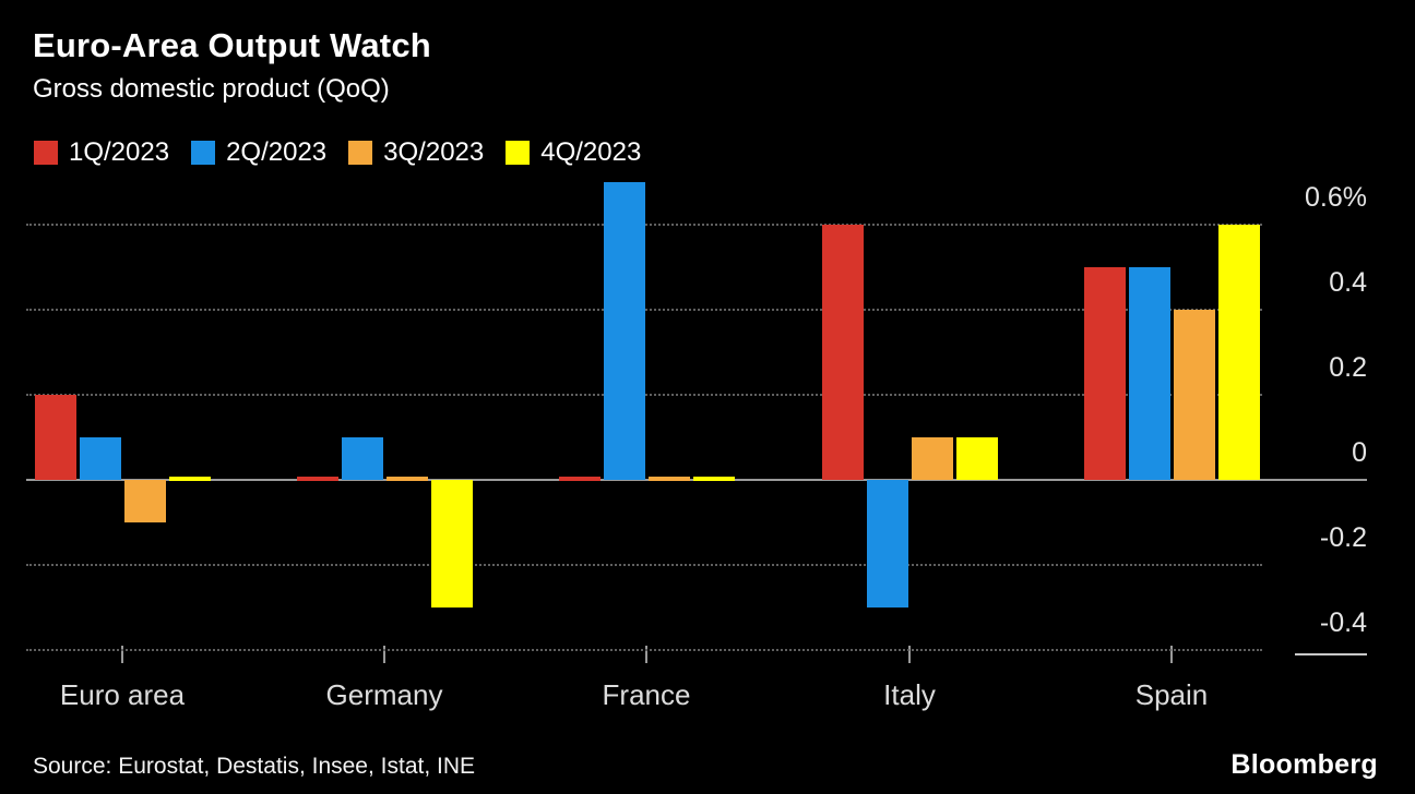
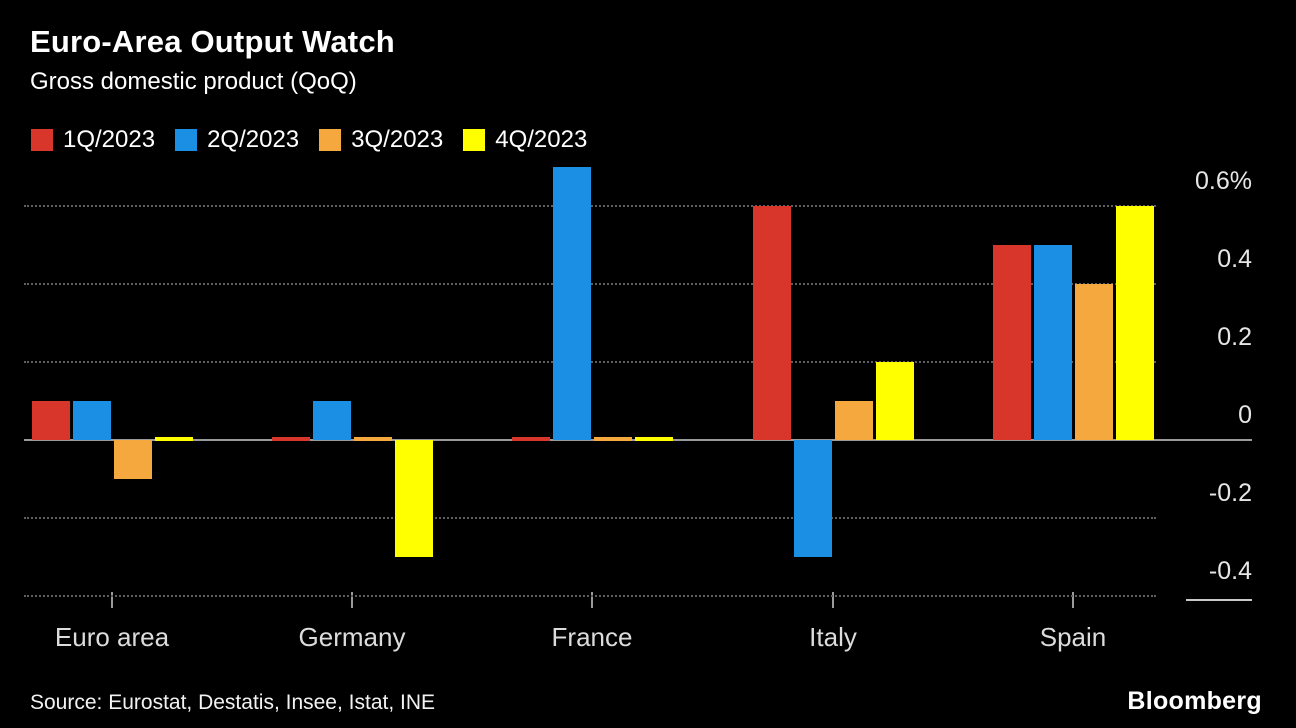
1Q/2023/Euro area: 0.2% -> 0.1%
4Q/2023/Italy: 0.1% -> 0.2%
